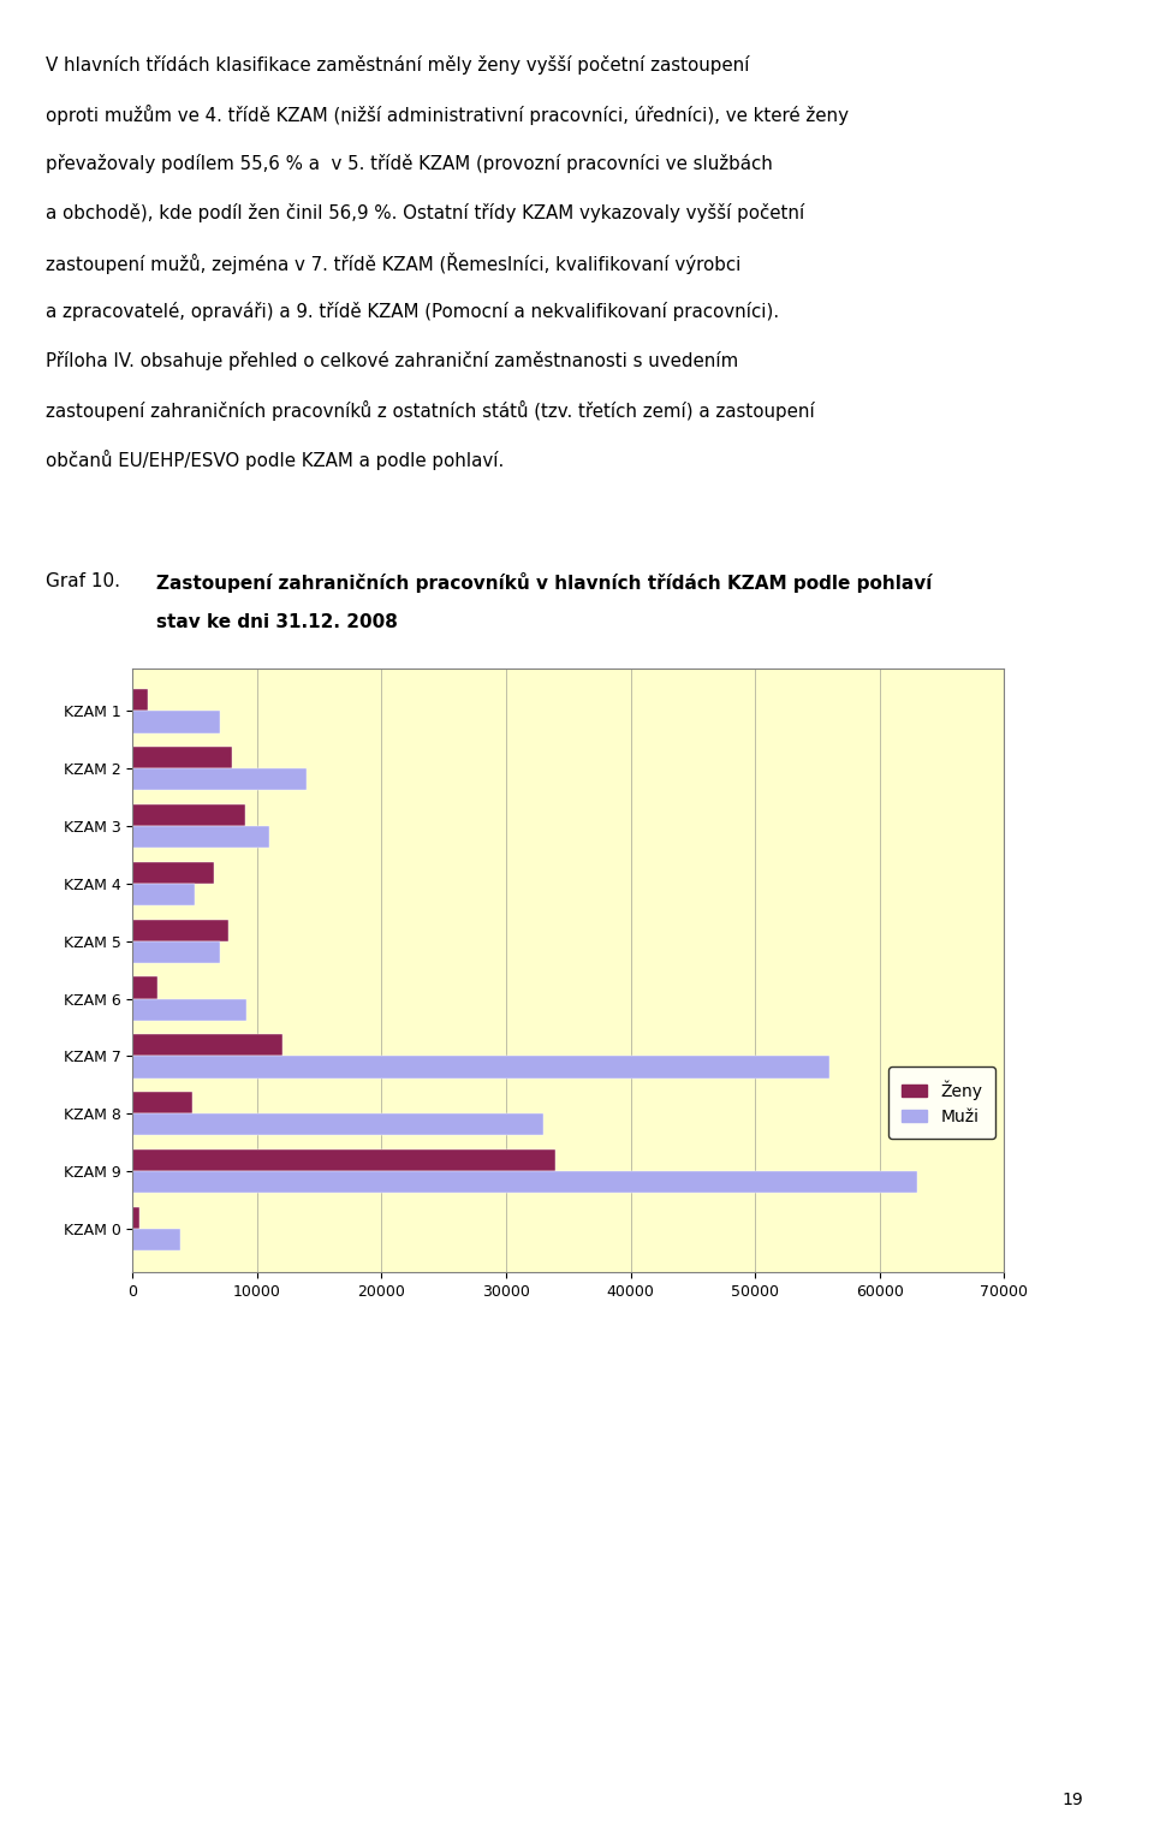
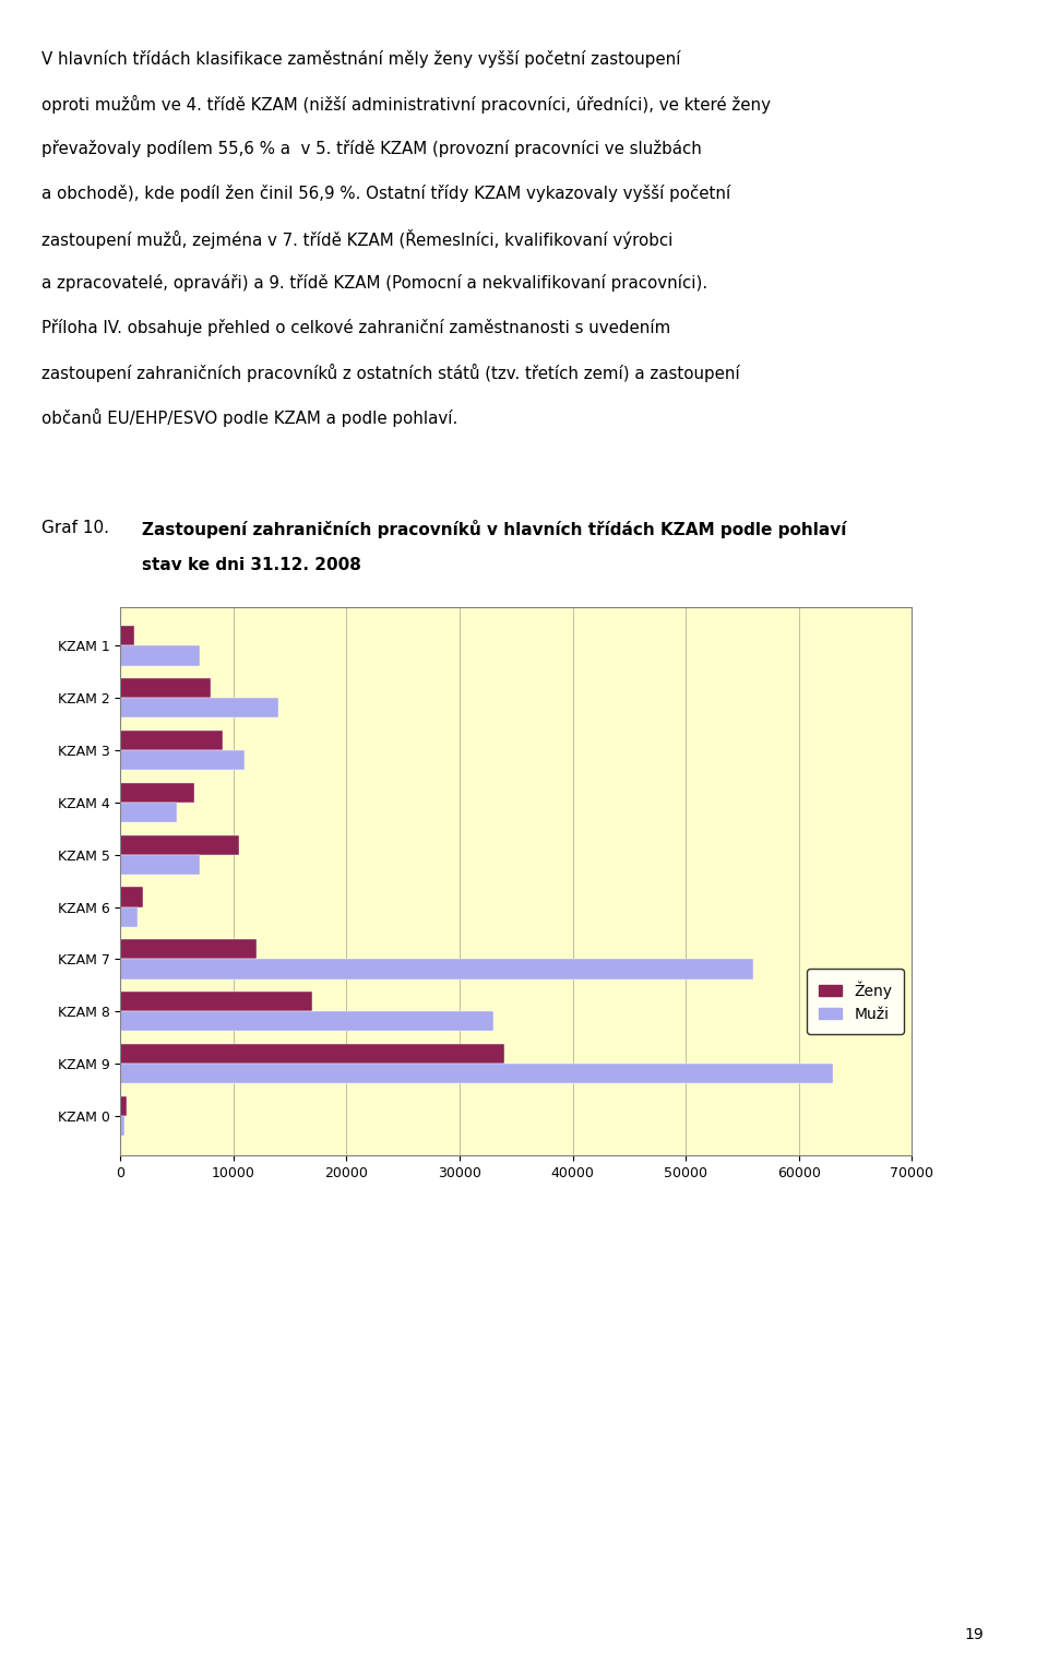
Ženy/KZAM 5: 7700 -> 10500
Muži/KZAM 6: 9100 -> 1500
Ženy/KZAM 8: 4800 -> 17000
Muži/KZAM 0: 3800 -> 300
